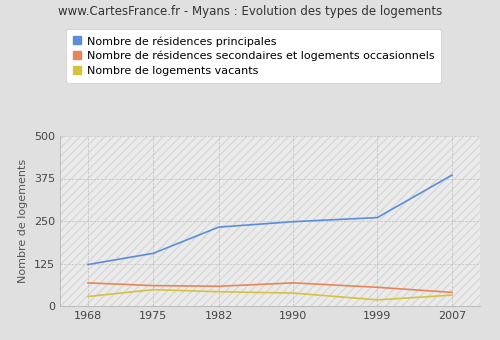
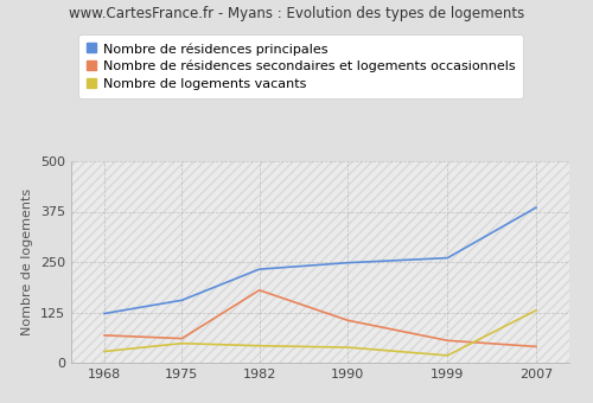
Nombre de résidences secondaires et logements occasionnels/1982: 58 -> 180
Nombre de résidences secondaires et logements occasionnels/1990: 68 -> 105
Nombre de logements vacants/2007: 32 -> 130
